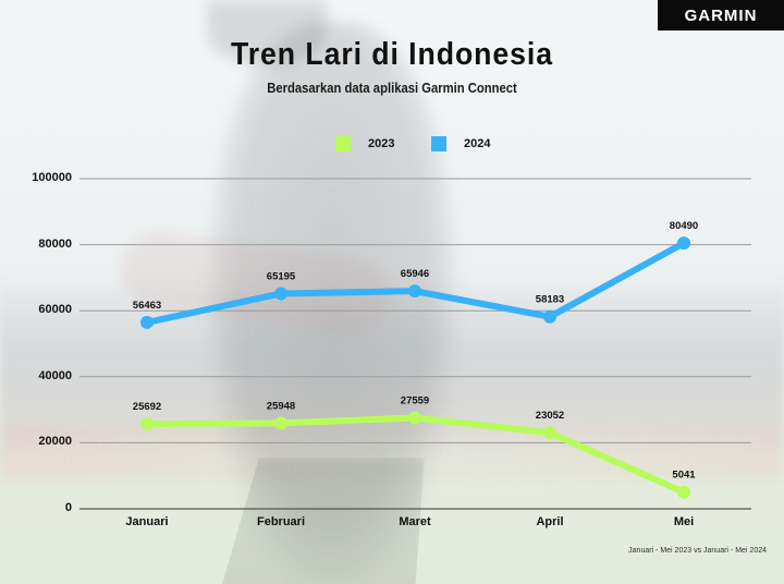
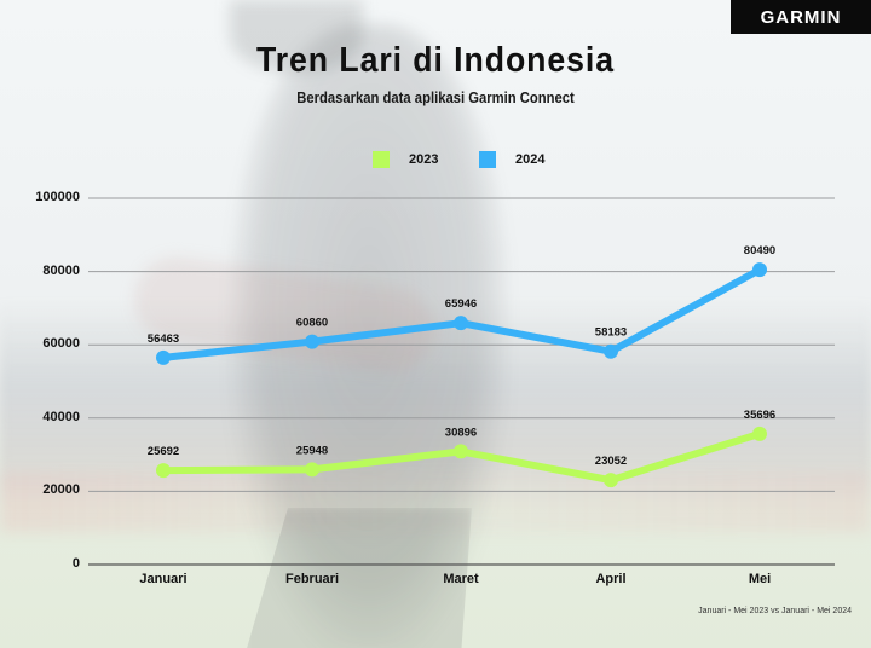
2024/Februari: 65195 -> 60860
2023/Maret: 27559 -> 30896
2023/Mei: 5041 -> 35696
